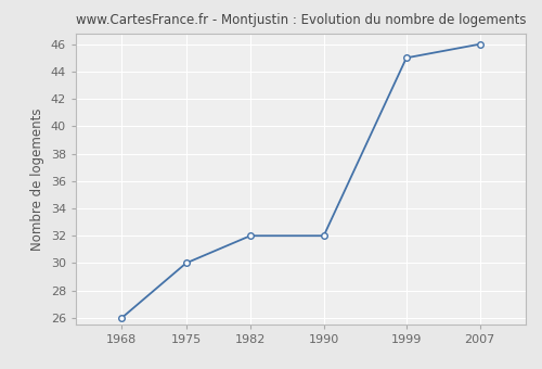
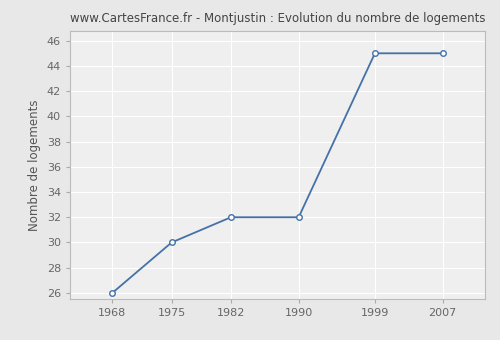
2007: 46 -> 45
